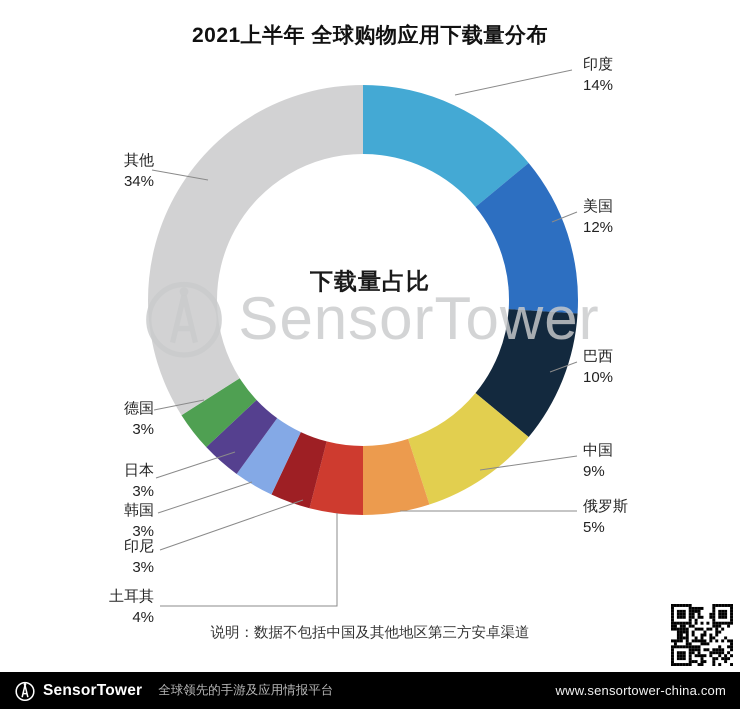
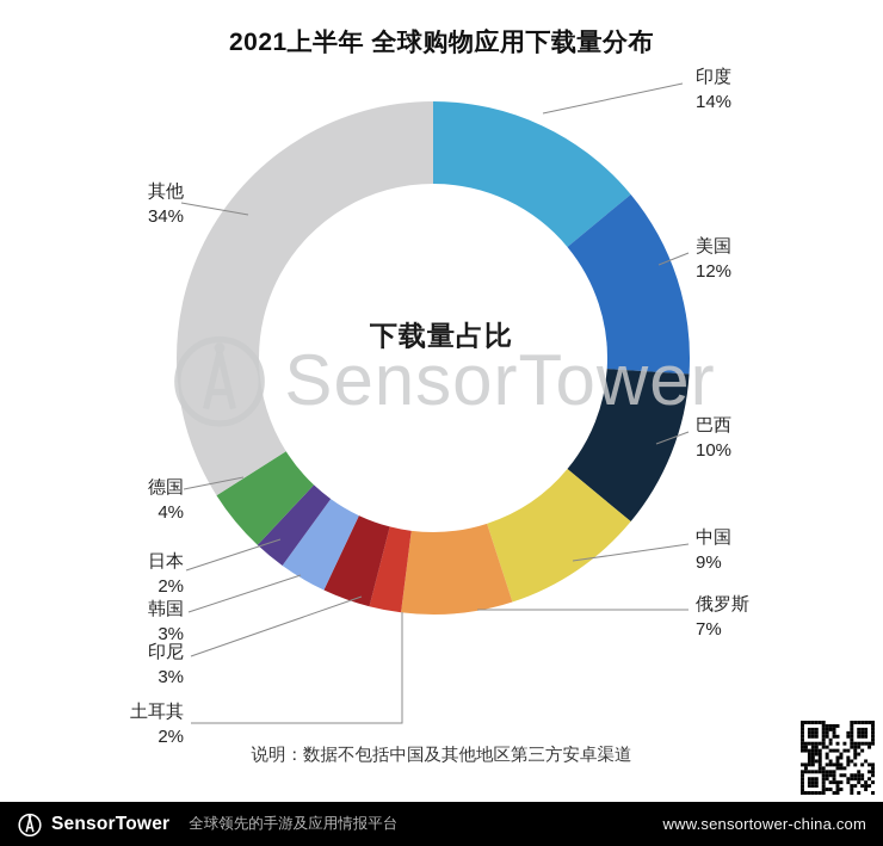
俄罗斯: 5% -> 7%
土耳其: 4% -> 2%
日本: 3% -> 2%
德国: 3% -> 4%
